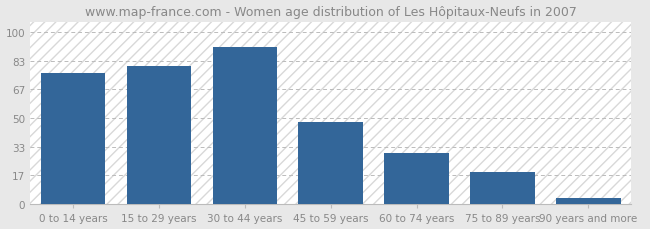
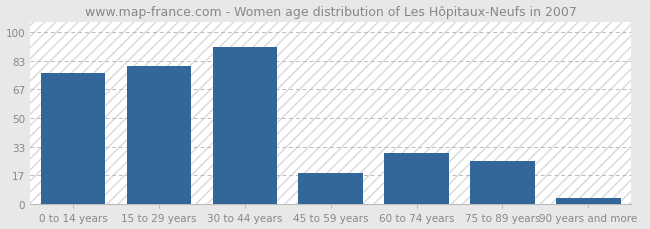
45 to 59 years: 48 -> 18
75 to 89 years: 19 -> 25
